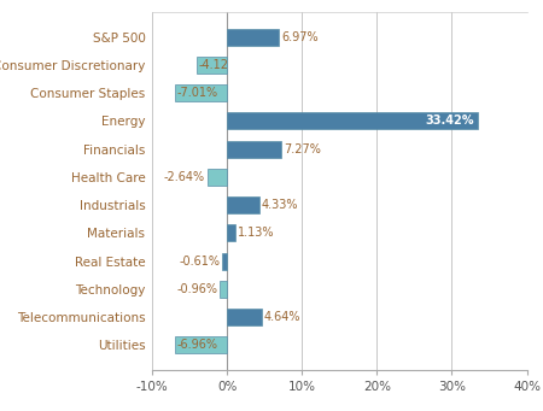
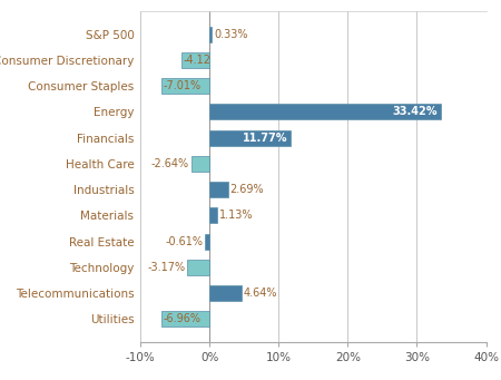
S&P 500: 6.97% -> 0.33%
Financials: 7.27% -> 11.77%
Industrials: 4.33% -> 2.69%
Technology: -0.96% -> -3.17%
